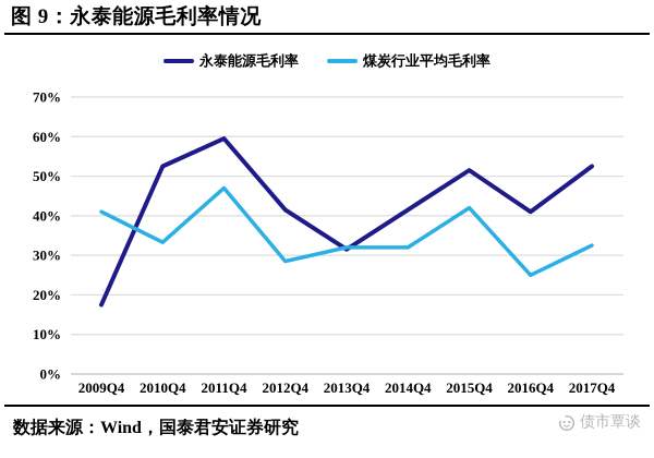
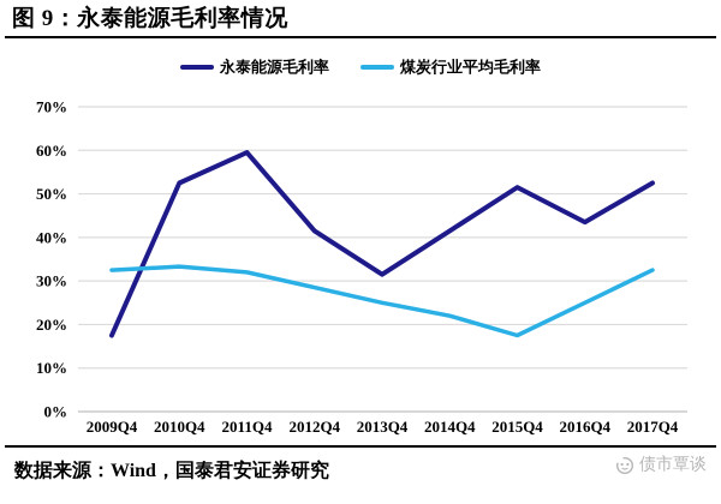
煤炭行业平均毛利率/2009Q4: 41% -> 32%
煤炭行业平均毛利率/2011Q4: 47% -> 32%
煤炭行业平均毛利率/2013Q4: 32% -> 25%
煤炭行业平均毛利率/2014Q4: 32% -> 22%
煤炭行业平均毛利率/2015Q4: 42% -> 18%
永泰能源毛利率/2016Q4: 41% -> 44%
